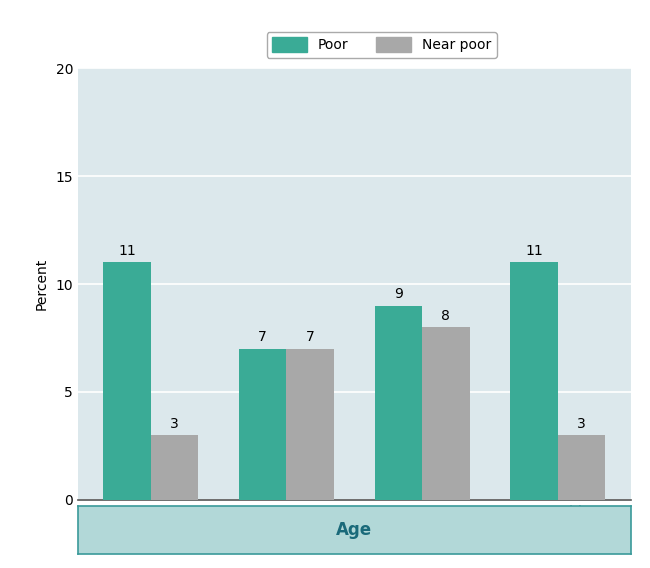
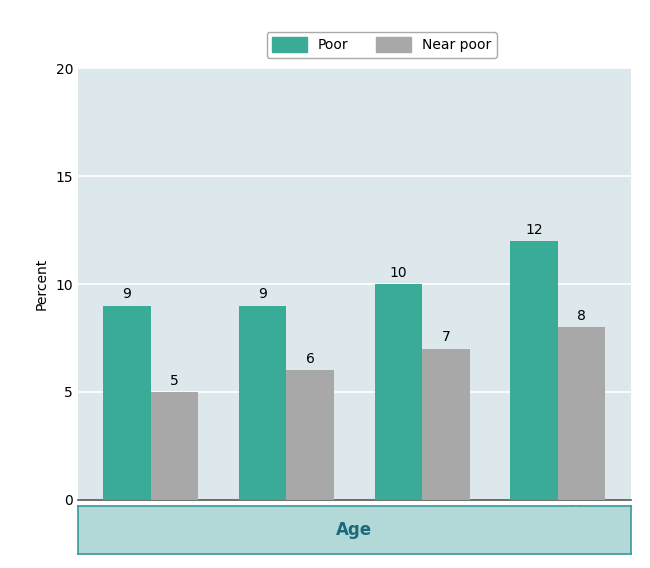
Poor/65–69: 11 -> 9
Near poor/65–69: 3 -> 5
Poor/70–74: 7 -> 9
Near poor/70–74: 7 -> 6
Poor/75–79: 9 -> 10
Near poor/75–79: 8 -> 7
Poor/80 or older: 11 -> 12
Near poor/80 or older: 3 -> 8
